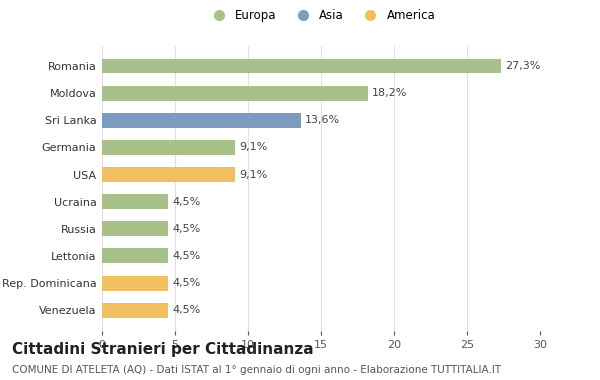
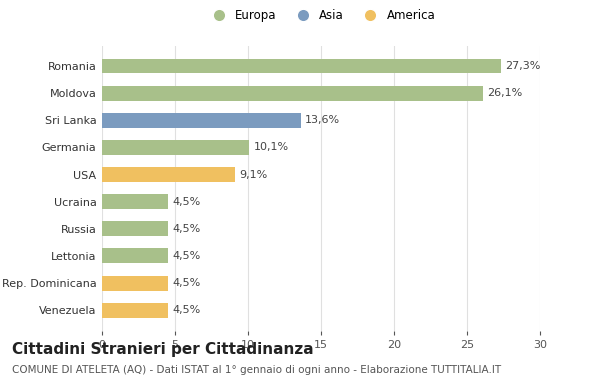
Moldova: 18,2% -> 26,1%
Germania: 9,1% -> 10,1%
